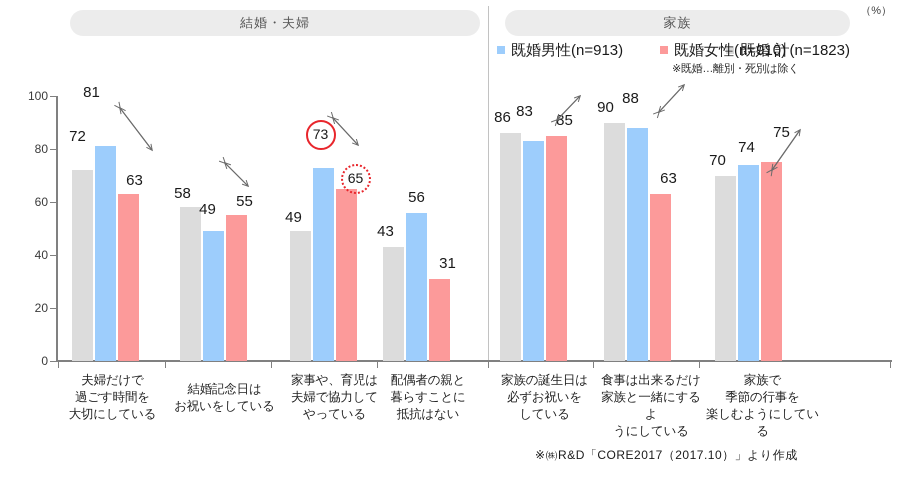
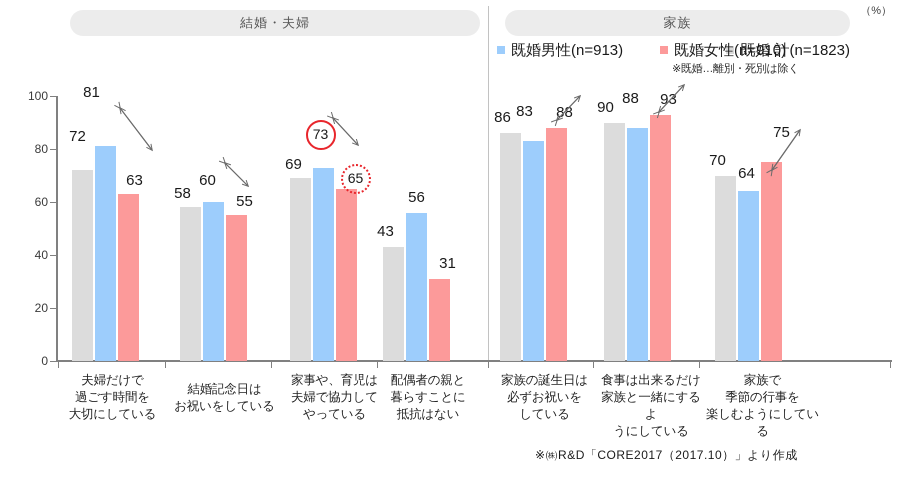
既婚男性(n=913)/結婚記念日は お祝いをしている: 49 -> 60
既婚 計(n=1823)/家事や、育児は 夫婦で協力して やっている: 49 -> 69
既婚女性(n=910)/家族の誕生日は 必ずお祝いを している: 85 -> 88
既婚女性(n=910)/食事は出来るだけ 家族と一緒にするよ うにしている: 63 -> 93
既婚男性(n=913)/家族で 季節の行事を 楽しむようにしている: 74 -> 64
